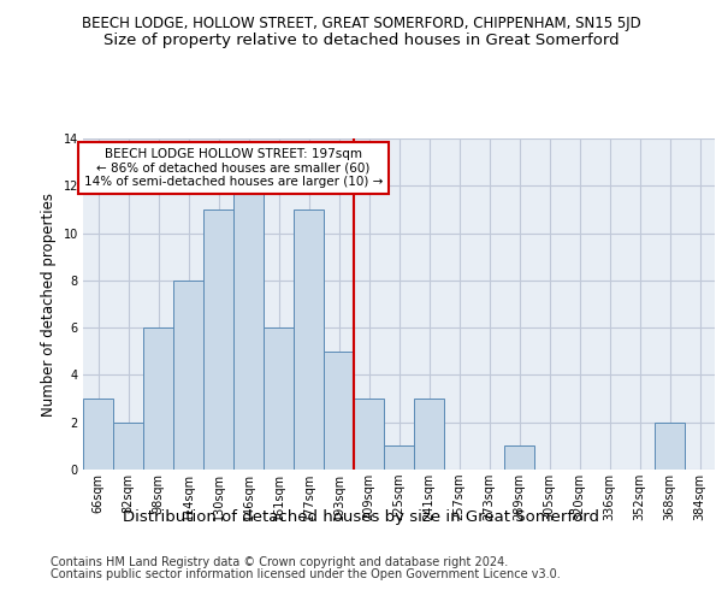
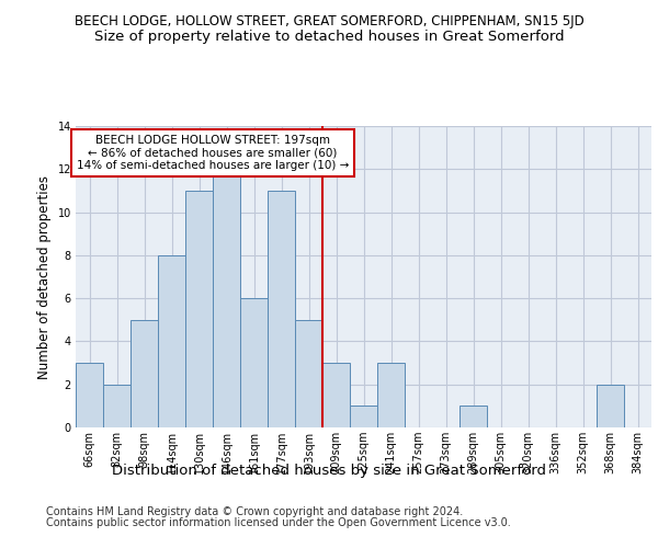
98sqm: 6 -> 5
